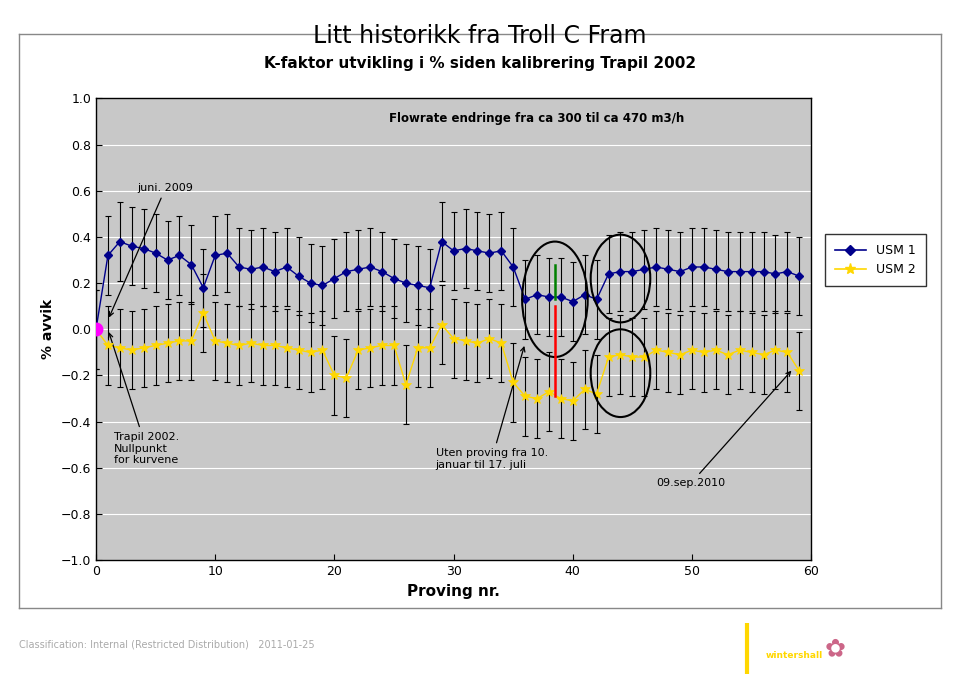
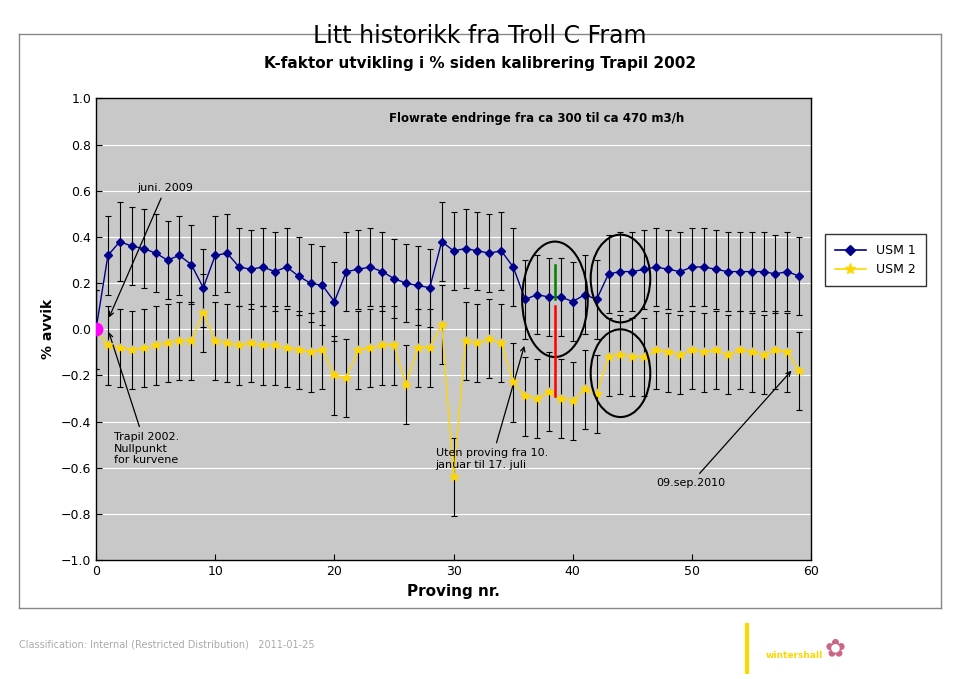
USM 1/20: 0.22 -> 0.12
USM 2/30: -0.04 -> -0.64
